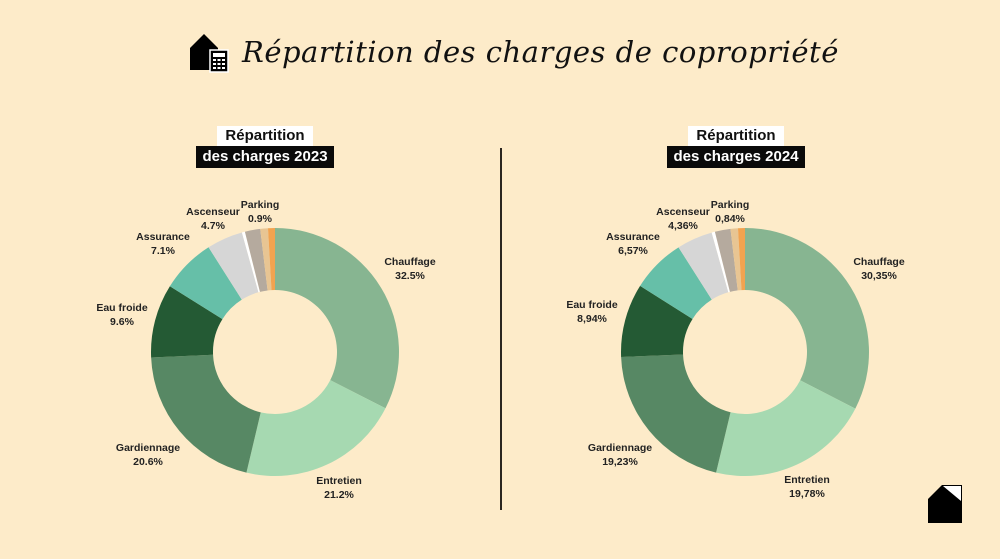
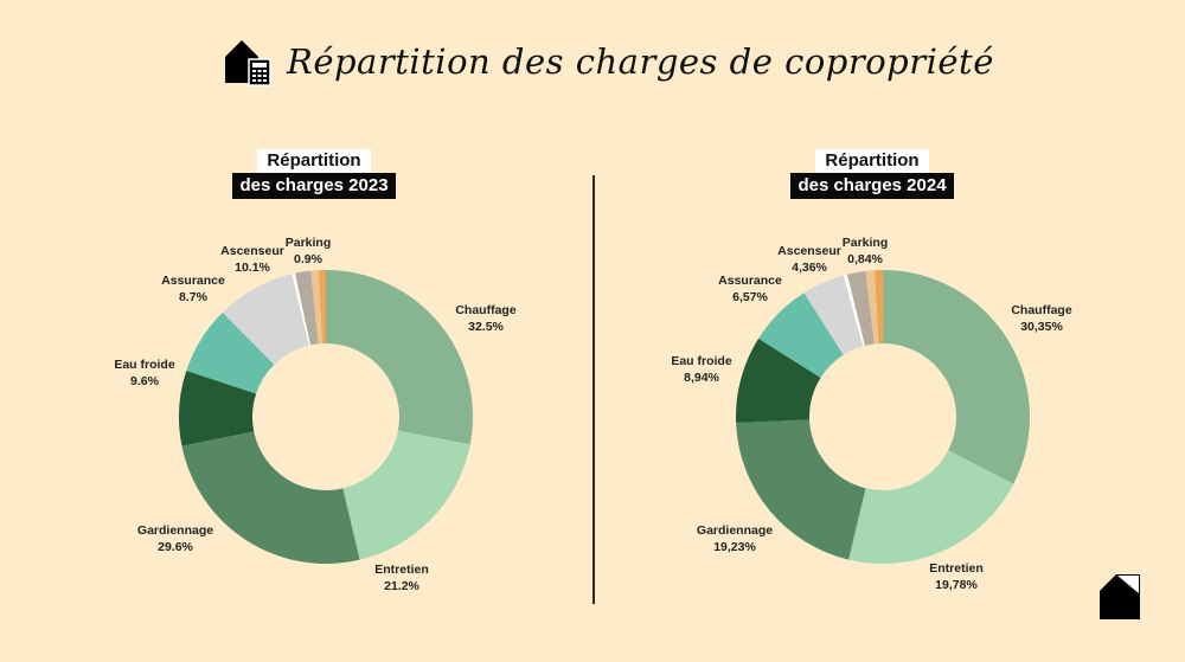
Répartition des charges 2023/Gardiennage: 20.6% -> 29.6%
Répartition des charges 2023/Assurance: 7.1% -> 8.7%
Répartition des charges 2023/Ascenseur: 4.7% -> 10.1%
